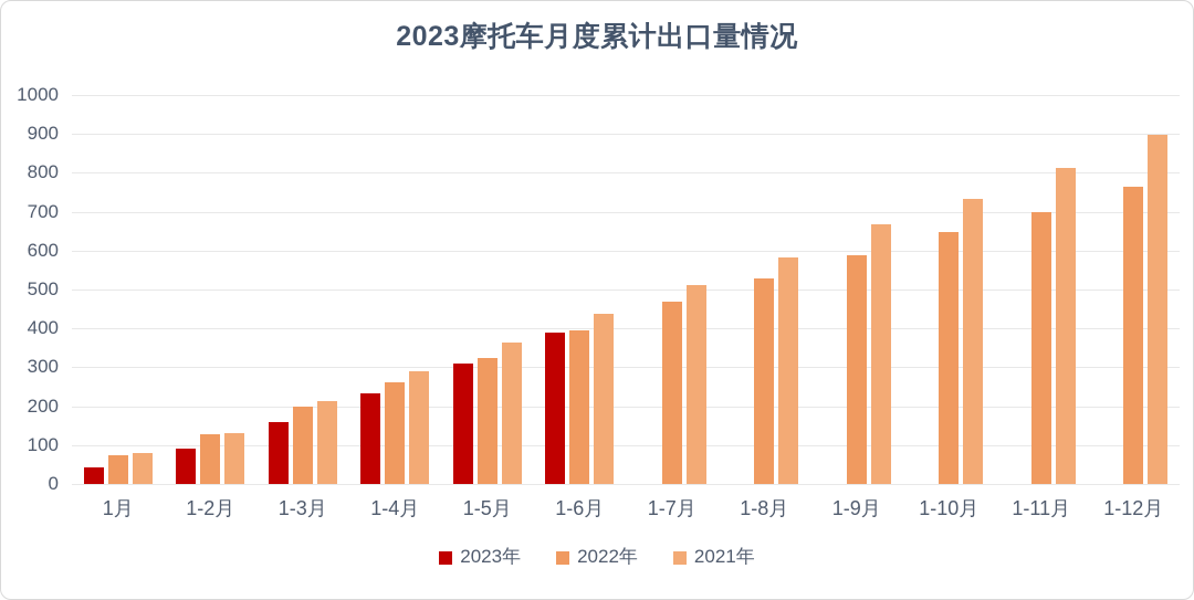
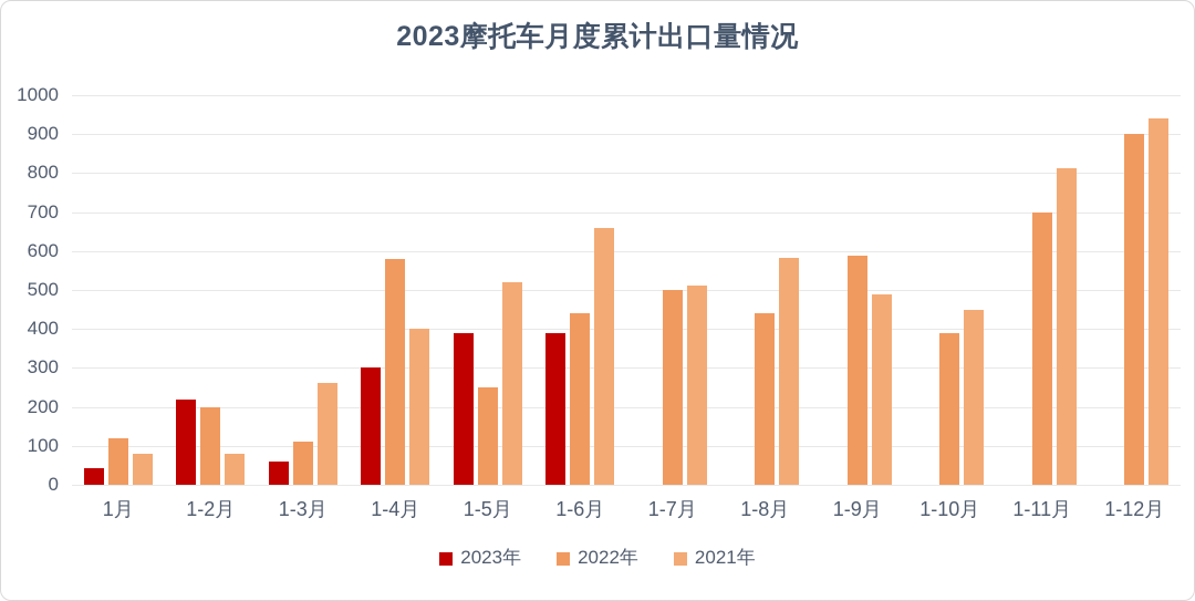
2022年/1月: 80 -> 120
2023年/1-2月: 90 -> 220
2022年/1-2月: 130 -> 200
2021年/1-2月: 130 -> 80
2023年/1-3月: 160 -> 60
2022年/1-3月: 200 -> 110
2021年/1-3月: 210 -> 260
2023年/1-4月: 230 -> 300
2022年/1-4月: 260 -> 580
2021年/1-4月: 290 -> 400
2023年/1-5月: 310 -> 390
2022年/1-5月: 320 -> 250
2021年/1-5月: 360 -> 520
2022年/1-6月: 390 -> 440
2021年/1-6月: 440 -> 660
2022年/1-7月: 470 -> 500
2022年/1-8月: 530 -> 440
2021年/1-9月: 670 -> 490
2022年/1-10月: 650 -> 390
2021年/1-10月: 730 -> 450
2022年/1-12月: 760 -> 900
2021年/1-12月: 900 -> 940
